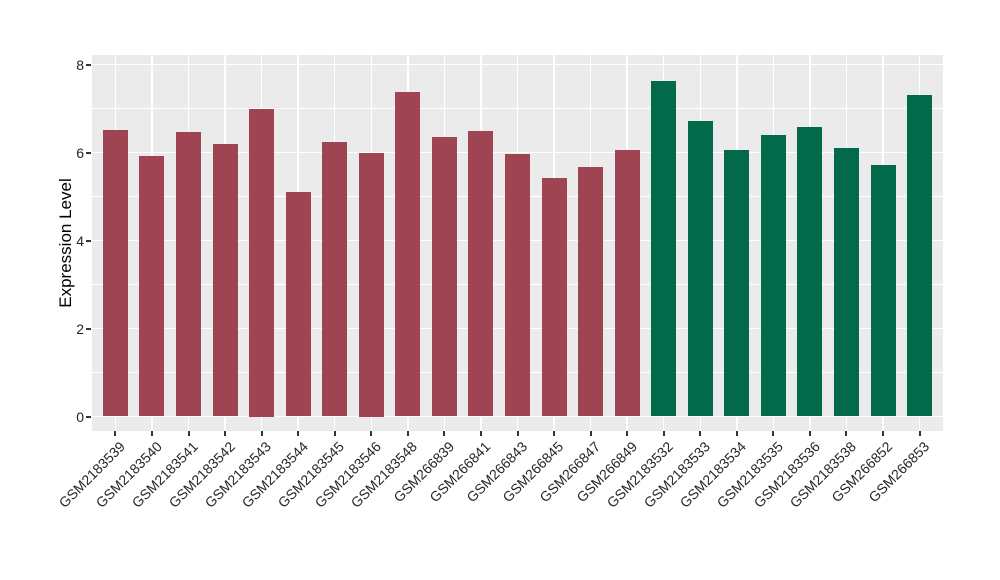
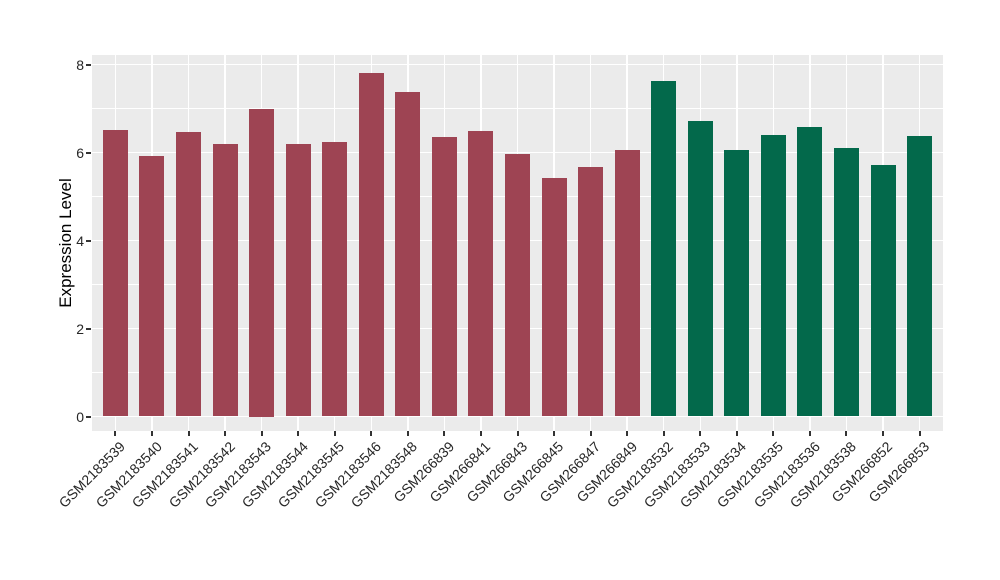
GSM2183544: 5.1 -> 6.2
GSM2183546: 6.0 -> 7.8
GSM266853: 7.3 -> 6.4
